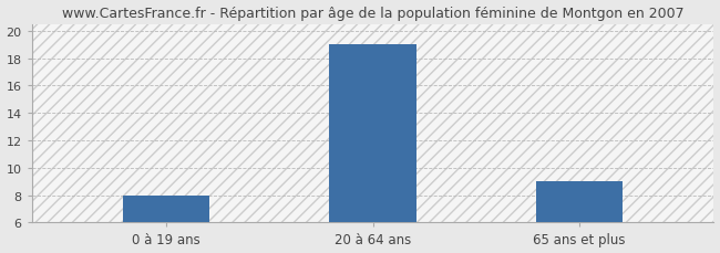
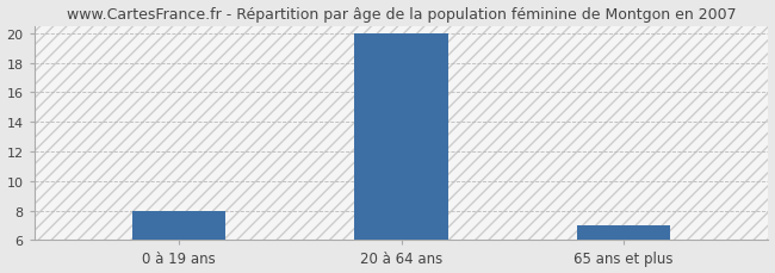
20 à 64 ans: 19 -> 20
65 ans et plus: 9 -> 7
